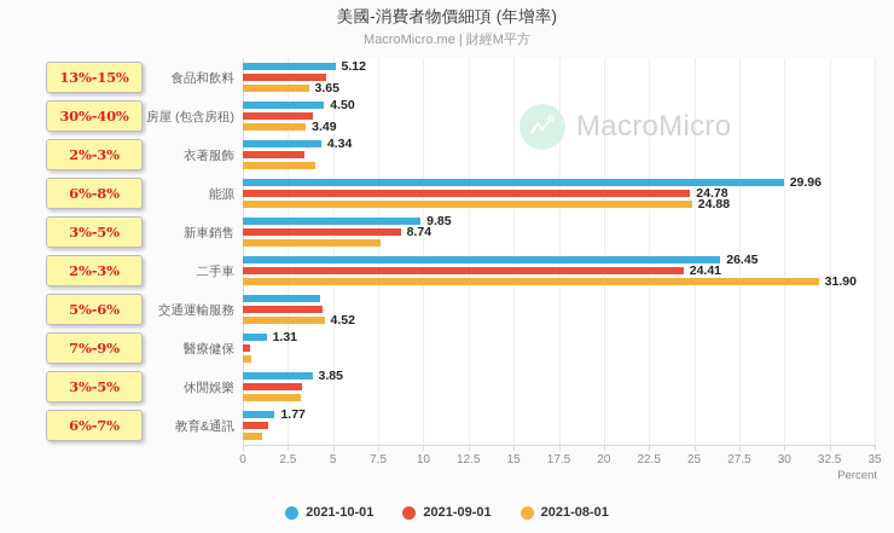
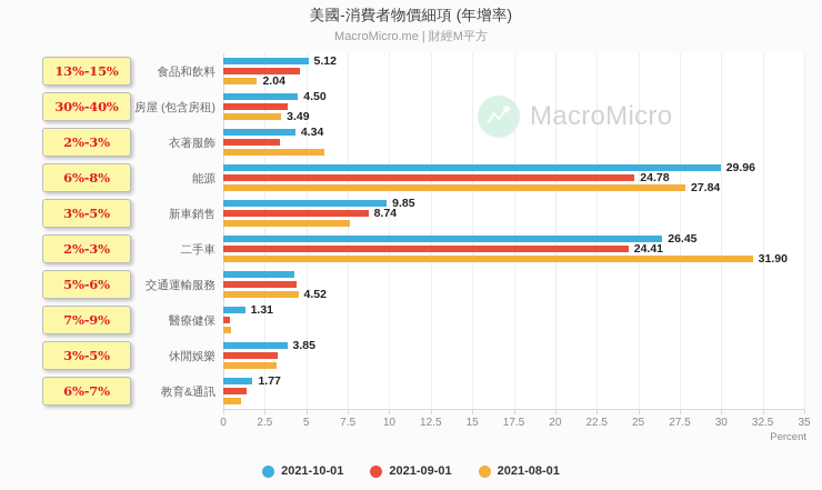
2021-08-01/食品和飲料: 3.65 -> 2.04
2021-08-01/衣著服飾: 4.0 -> 6.1
2021-08-01/能源: 24.88 -> 27.84
